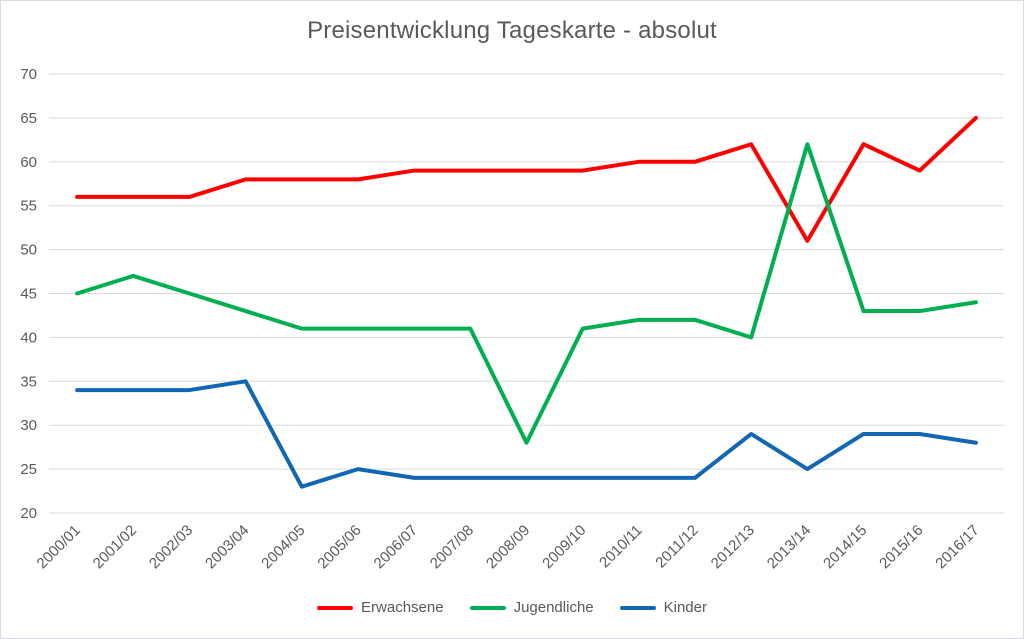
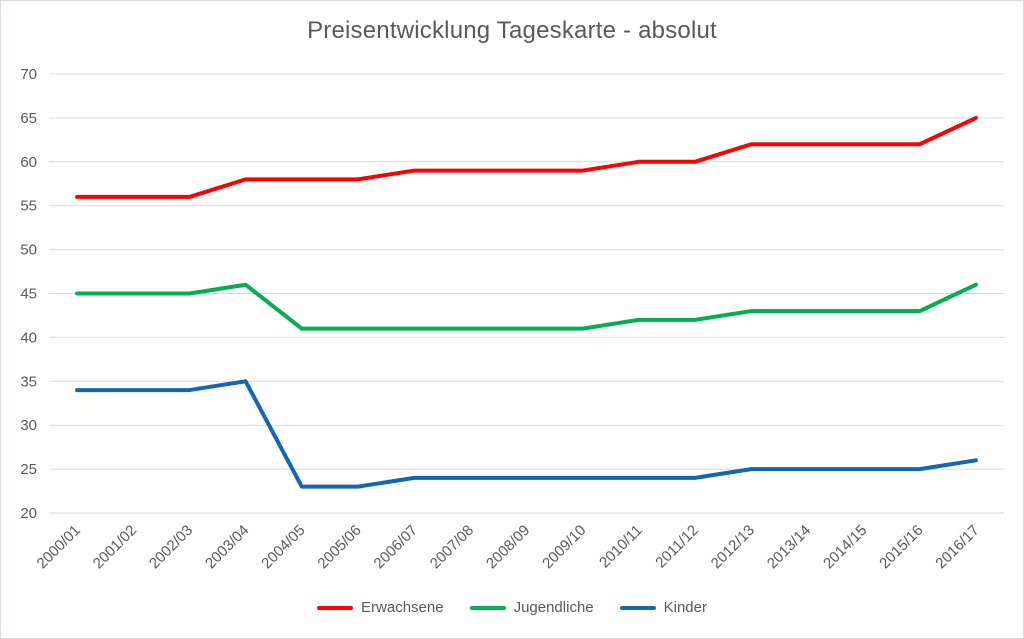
Jugendliche/2001/02: 47 -> 45
Jugendliche/2003/04: 43 -> 46
Kinder/2005/06: 25 -> 23
Jugendliche/2008/09: 28 -> 41
Jugendliche/2012/13: 40 -> 43
Kinder/2012/13: 29 -> 25
Erwachsene/2013/14: 51 -> 62
Jugendliche/2013/14: 62 -> 43
Kinder/2014/15: 29 -> 25
Erwachsene/2015/16: 59 -> 62
Kinder/2015/16: 29 -> 25
Jugendliche/2016/17: 44 -> 46
Kinder/2016/17: 28 -> 26
